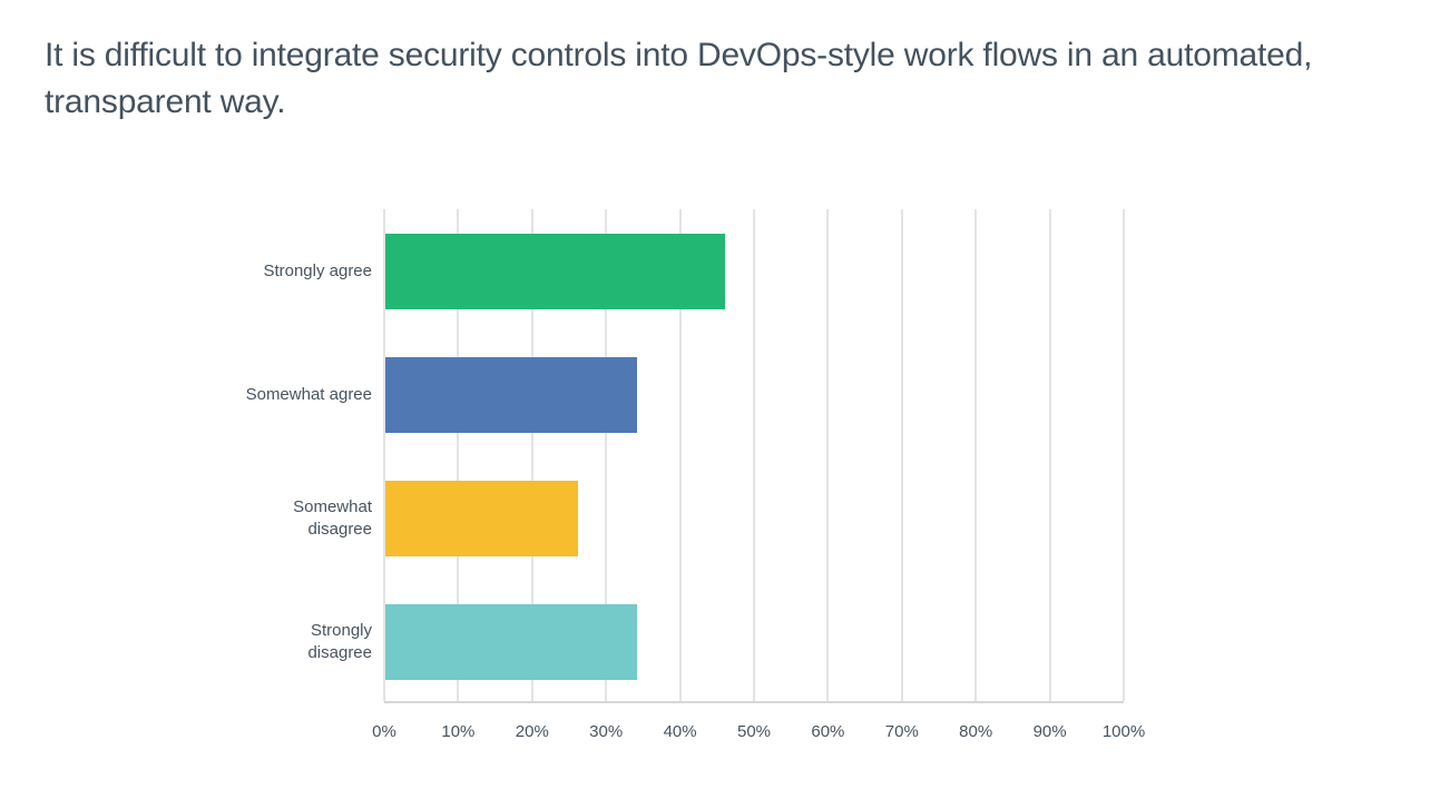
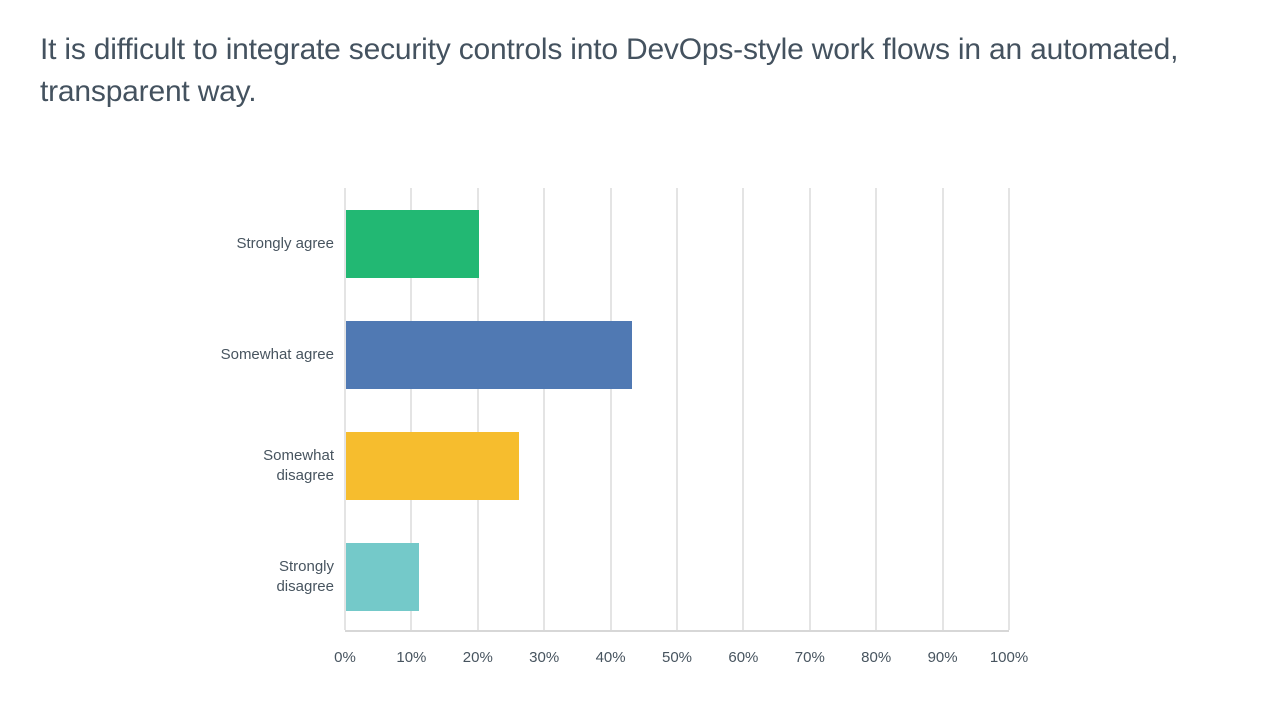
Strongly agree: 46% -> 20%
Somewhat agree: 34% -> 43%
Strongly disagree: 34% -> 11%
